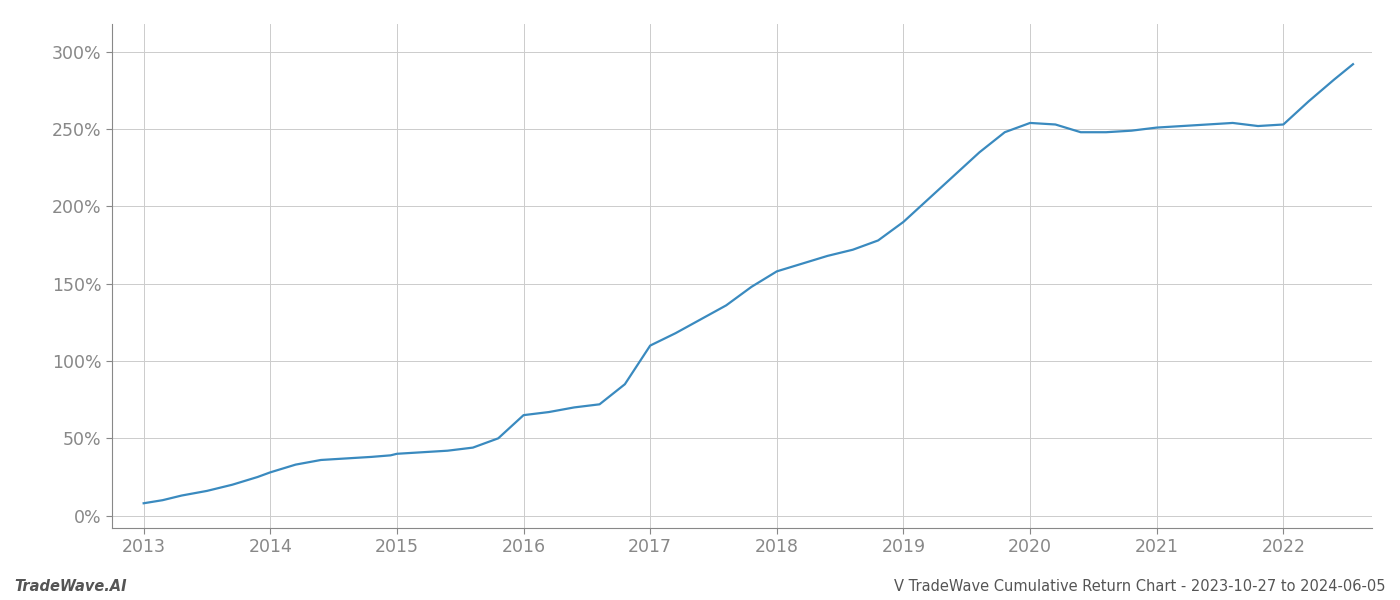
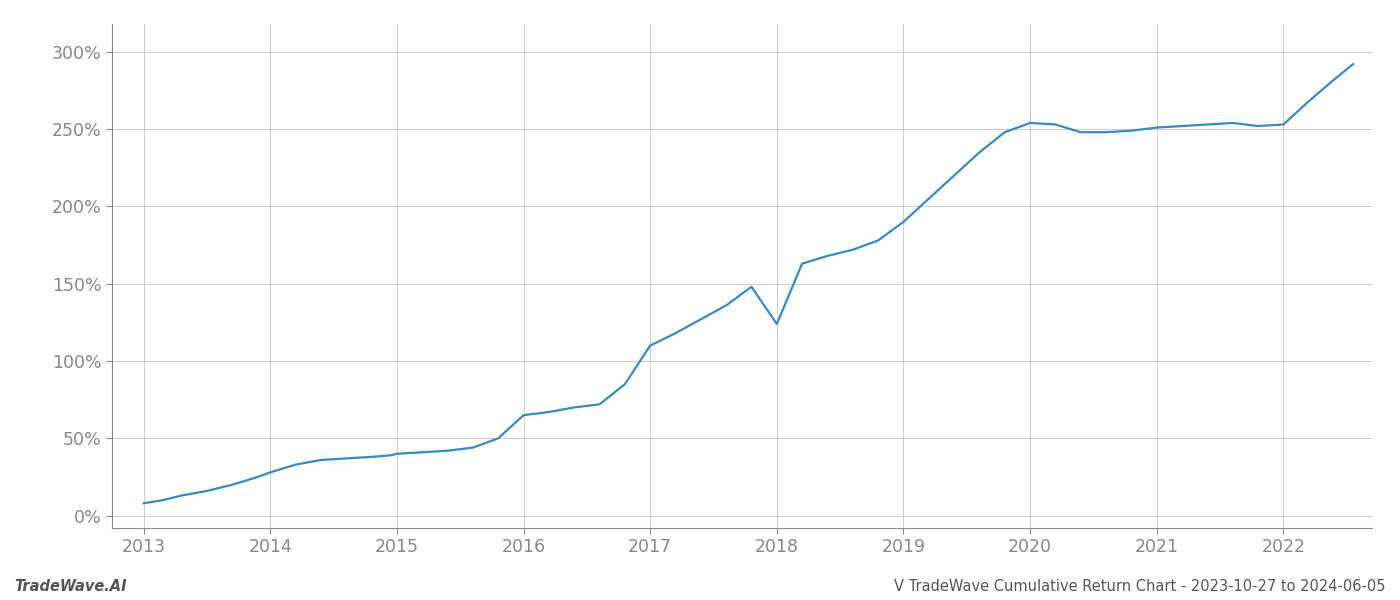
2018: 158% -> 124%
